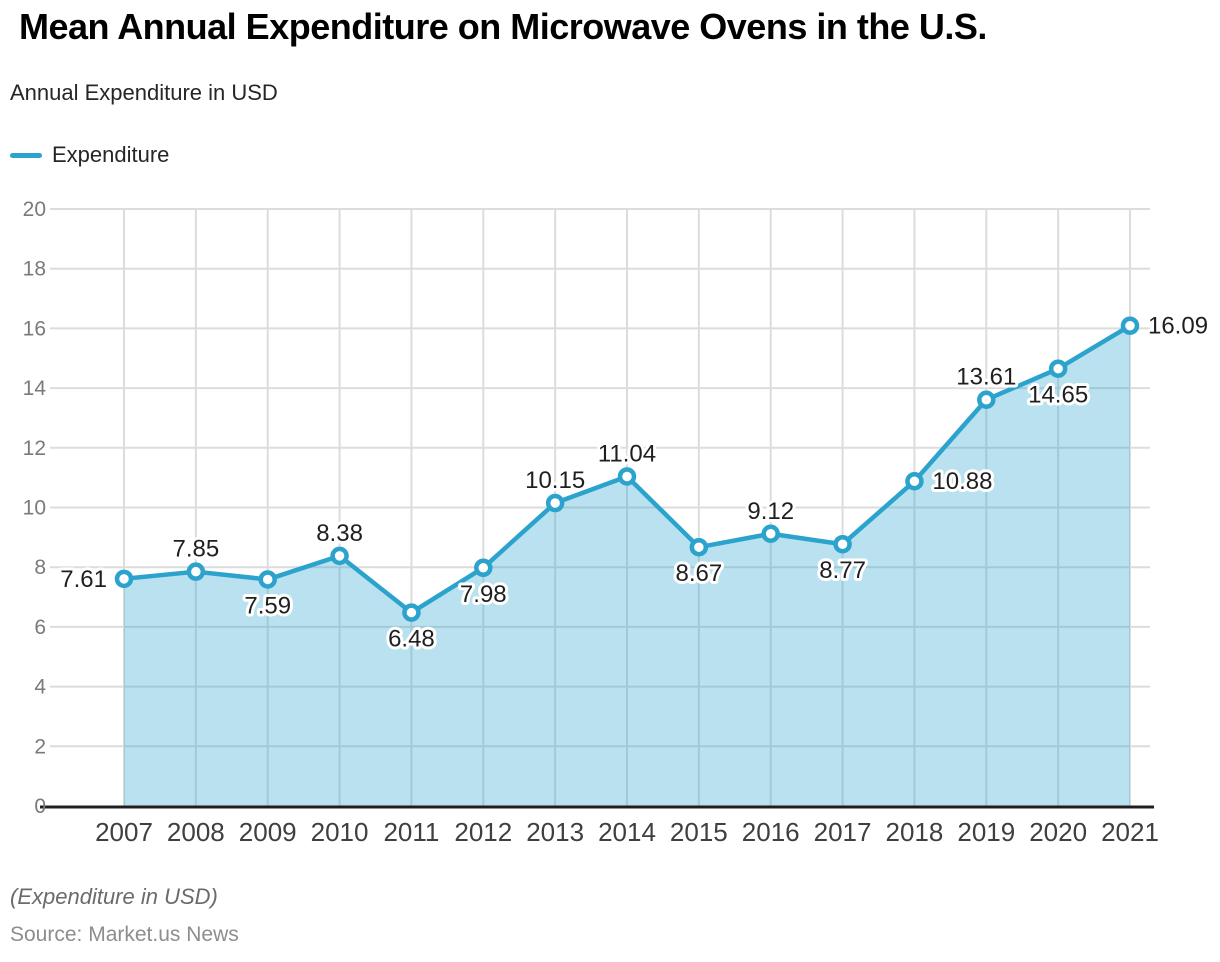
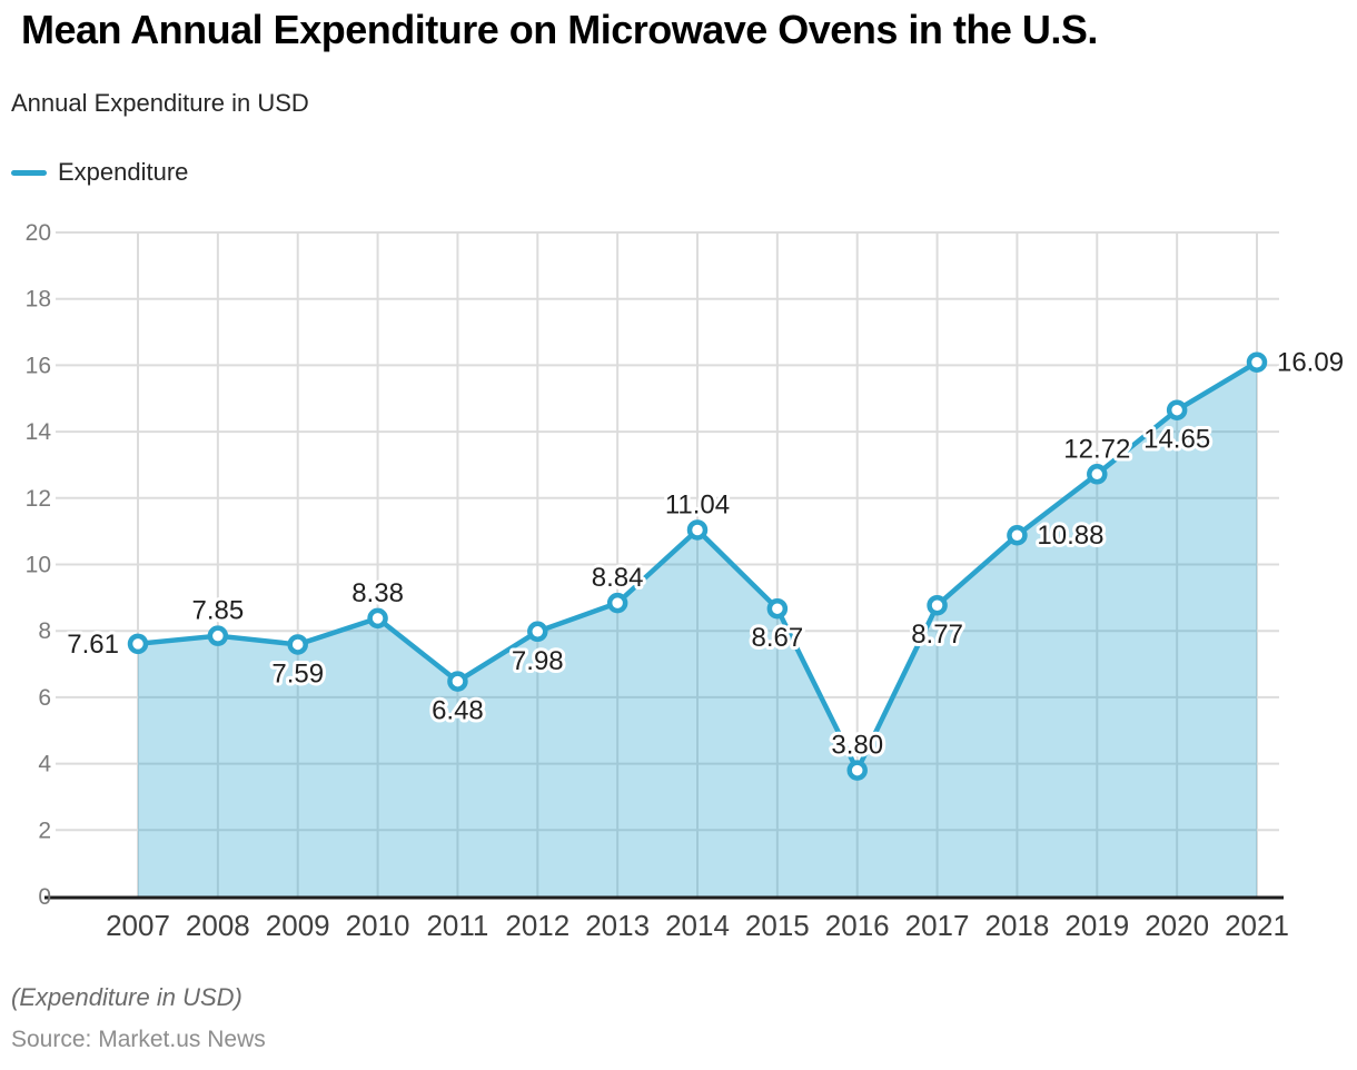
2013: 10.15 -> 8.84
2016: 9.12 -> 3.80
2019: 13.61 -> 12.72
